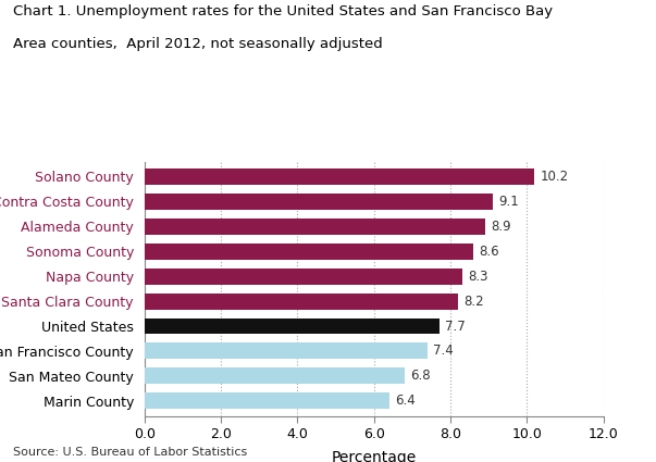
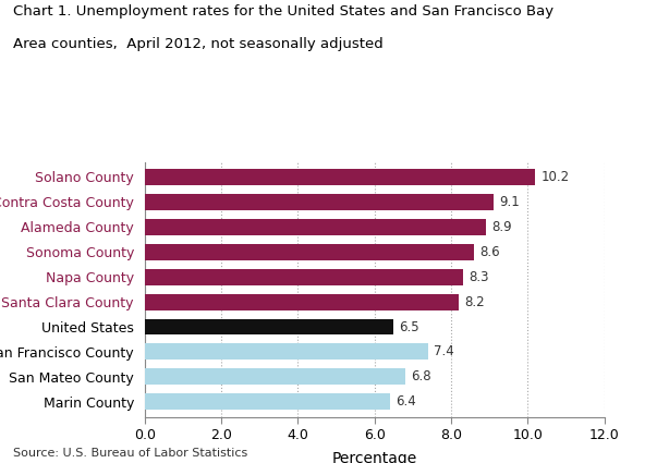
United States: 7.7 -> 6.5
